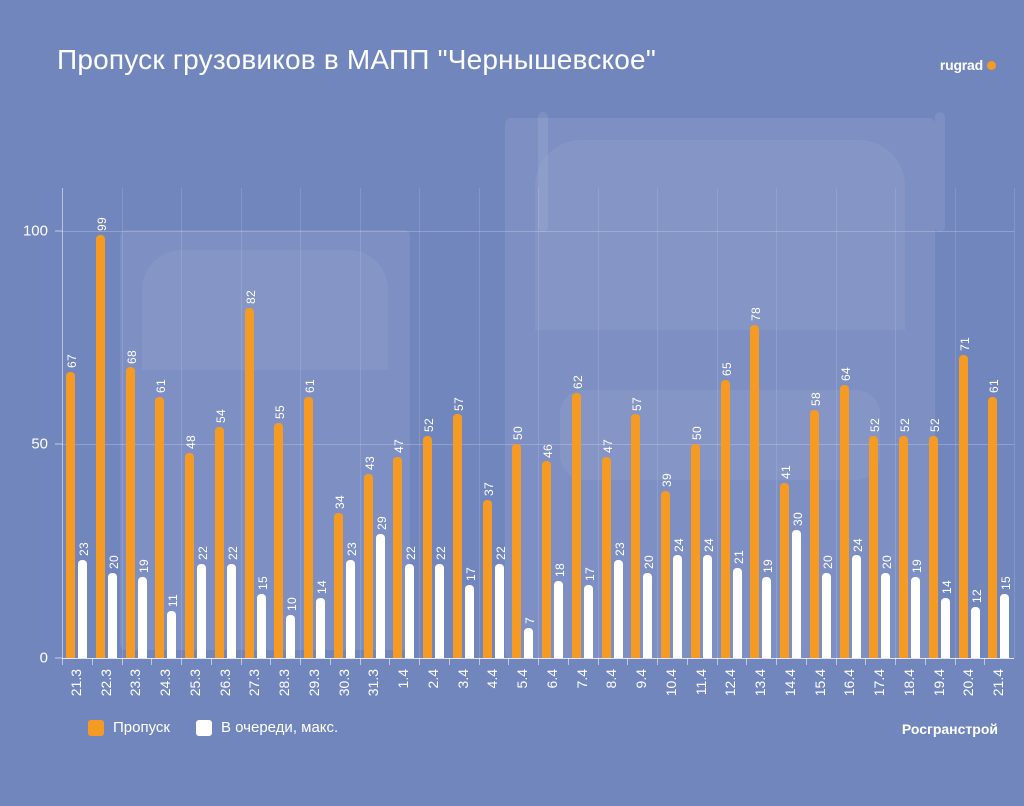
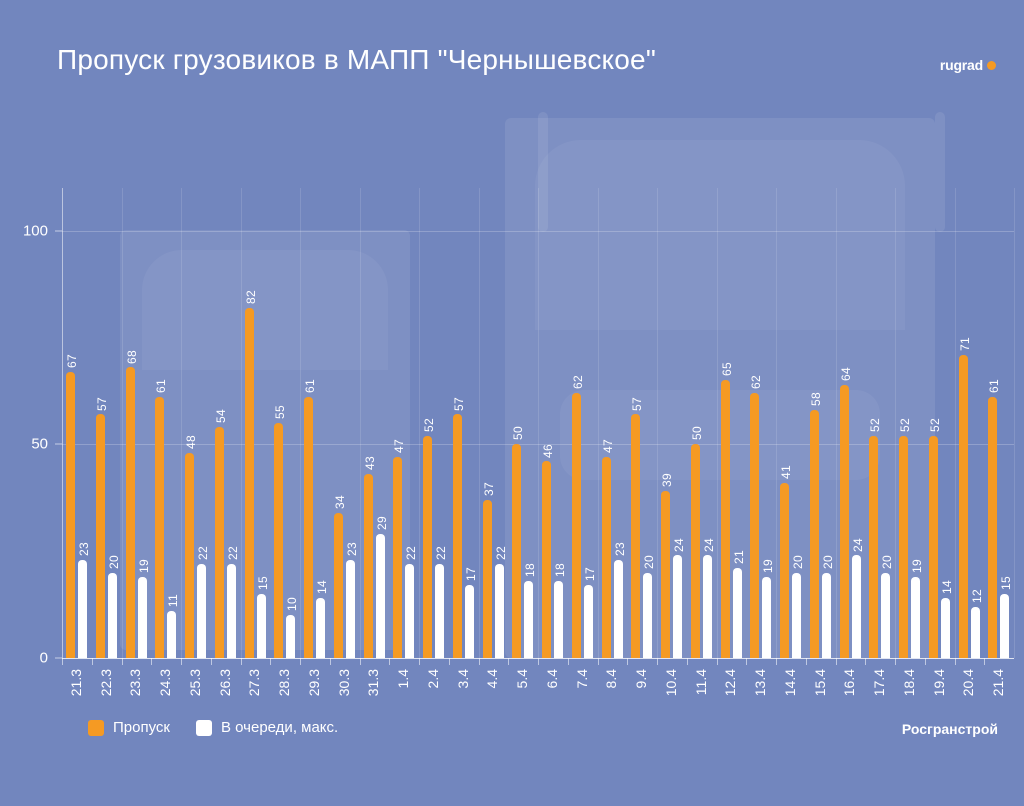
Пропуск/22.3: 99 -> 57
В очереди, макс./5.4: 7 -> 18
Пропуск/13.4: 78 -> 62
В очереди, макс./14.4: 30 -> 20
